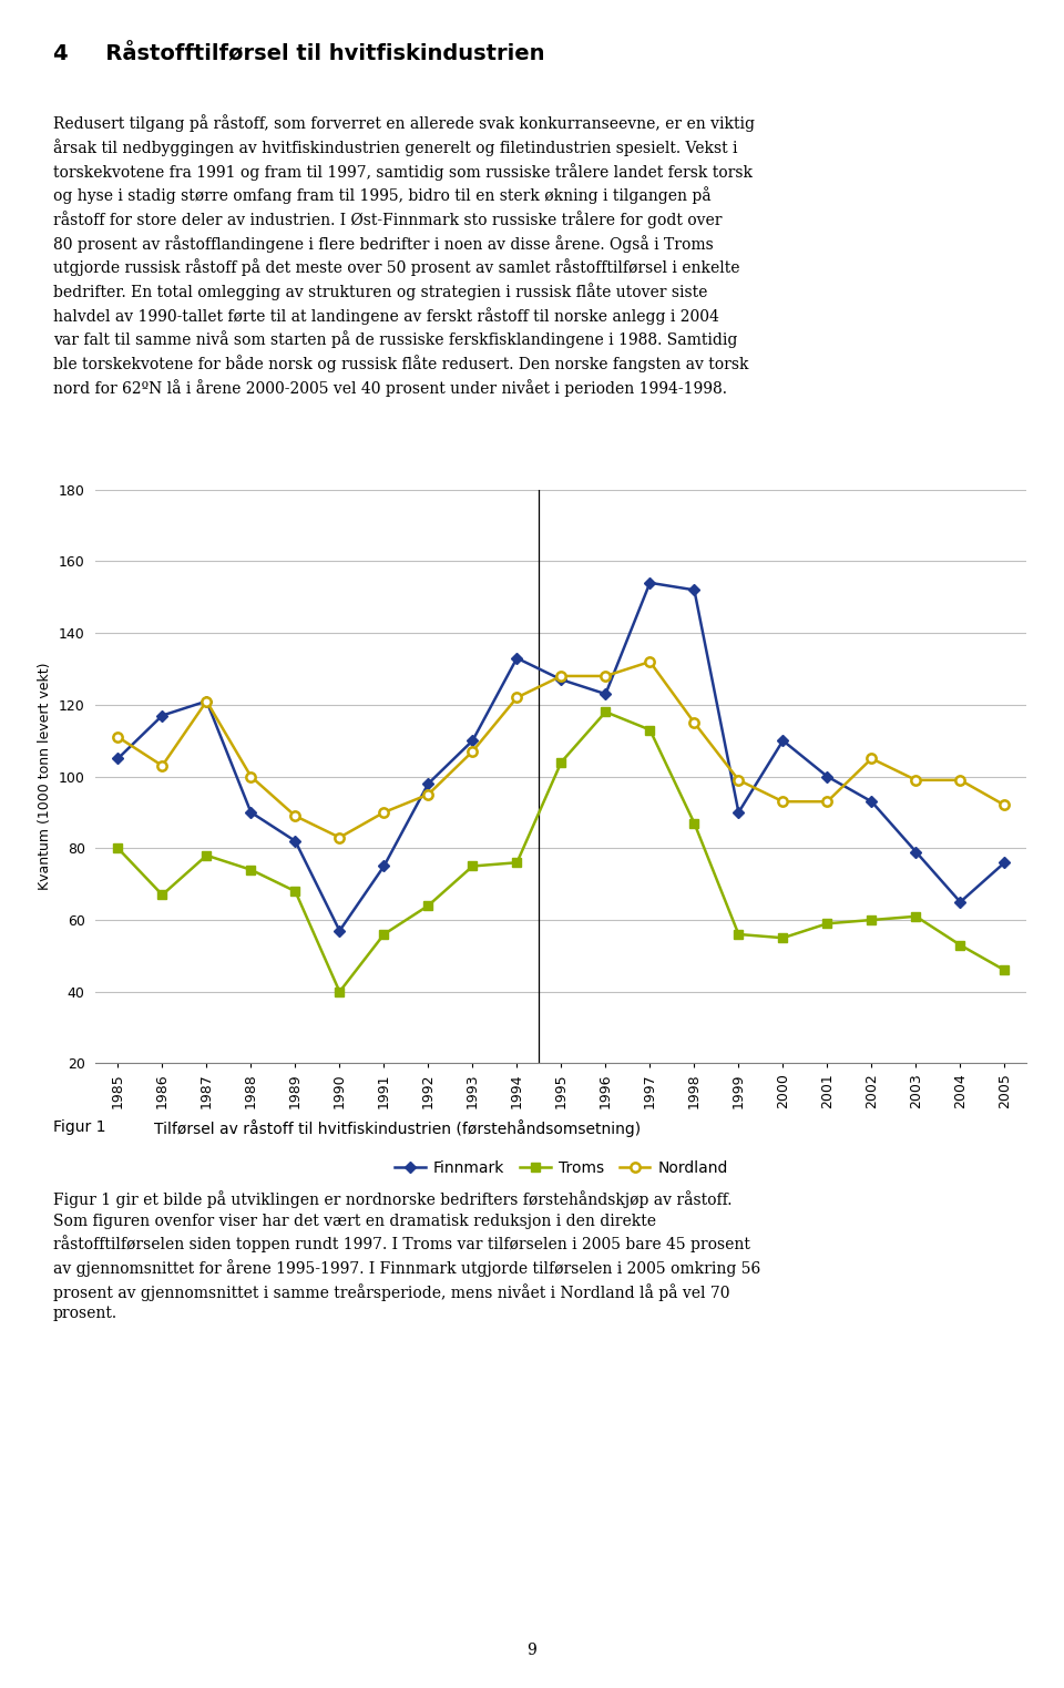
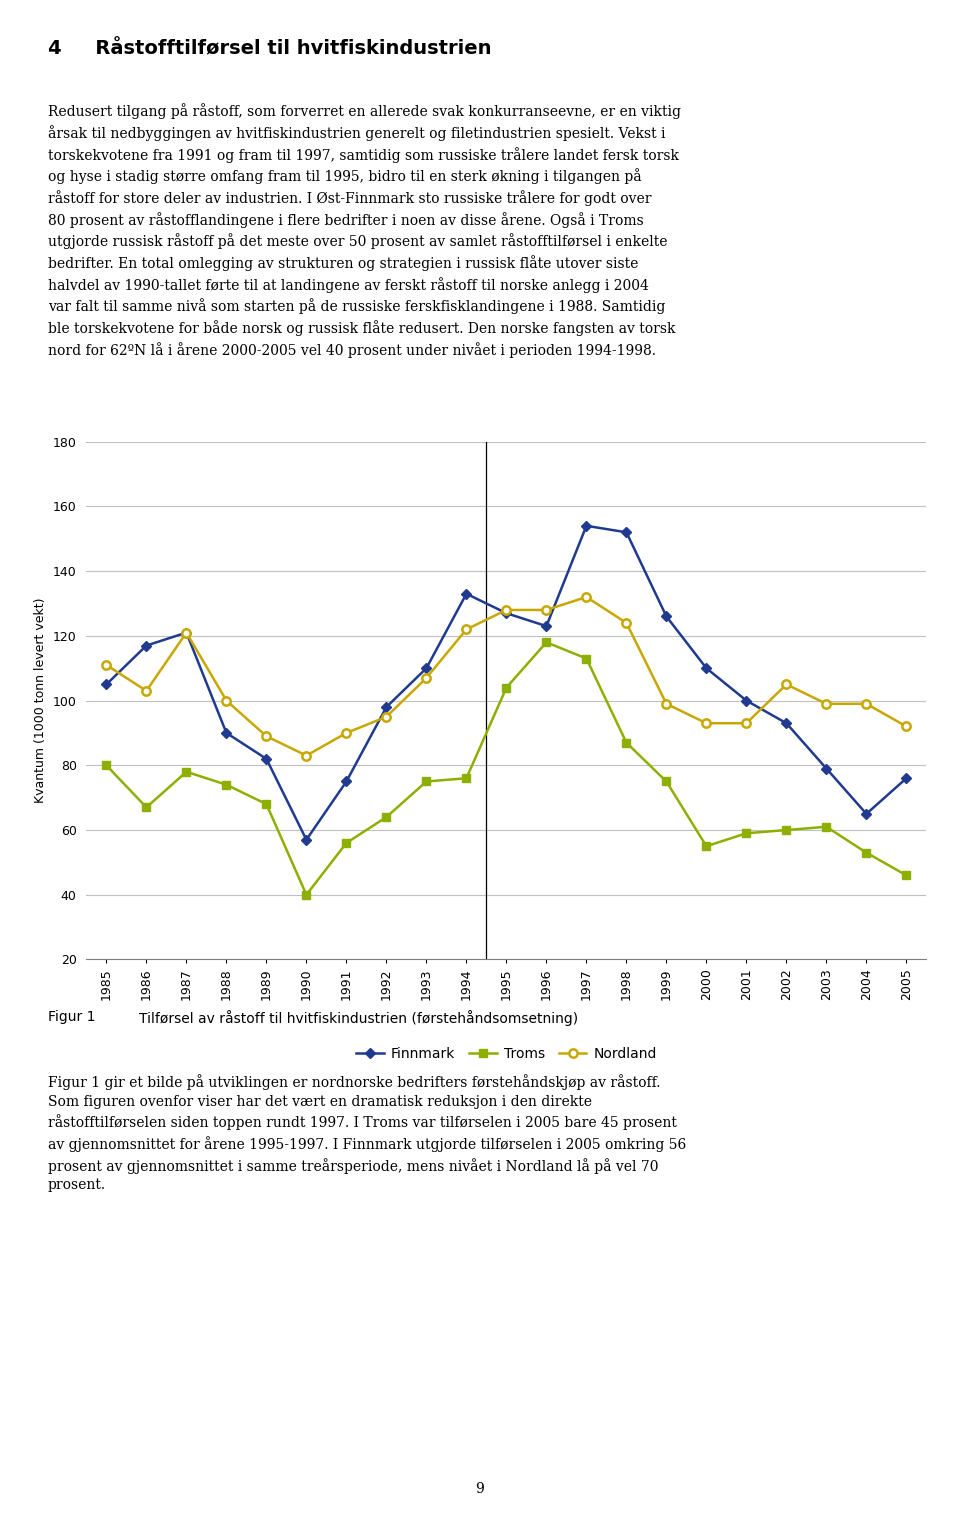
Nordland/1998: 115 -> 124
Finnmark/1999: 90 -> 126
Troms/1999: 56 -> 75
